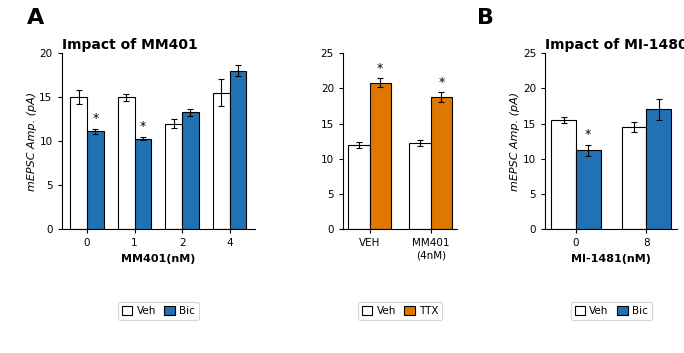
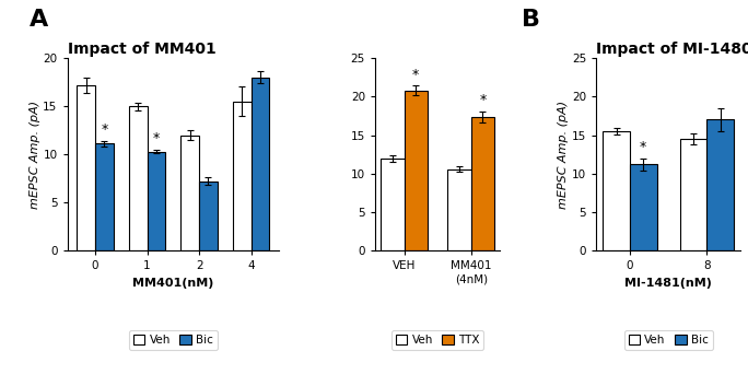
Impact of MM401/Veh/0: 15.0 -> 17.2
Impact of MM401/Bic/2: 13.3 -> 7.2
Veh/MM401 (4nM): 12.2 -> 10.6
TTX/MM401 (4nM): 18.7 -> 17.4
